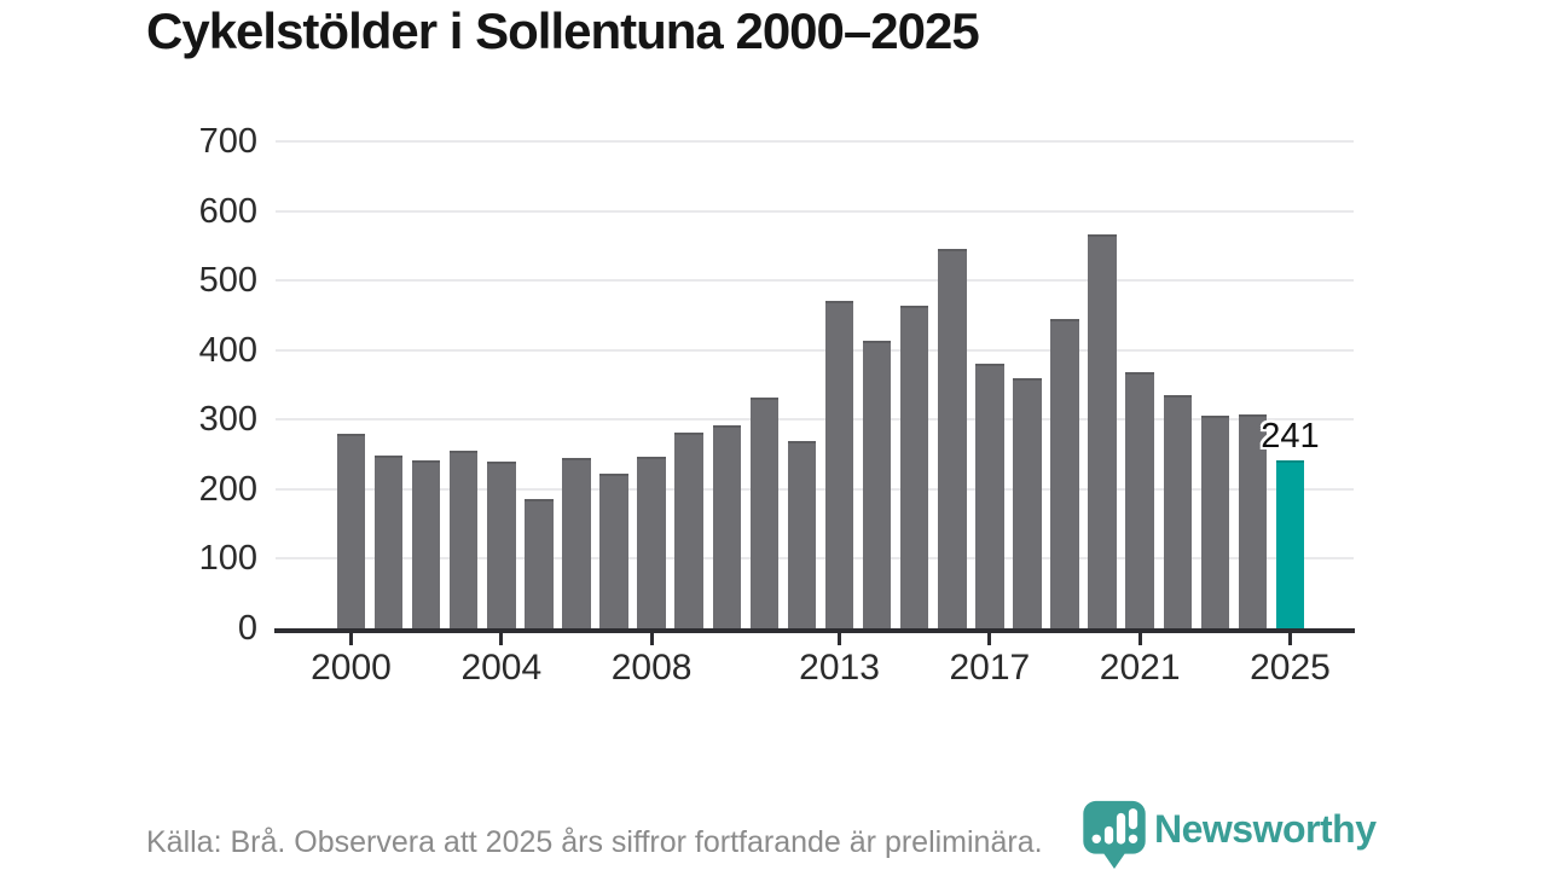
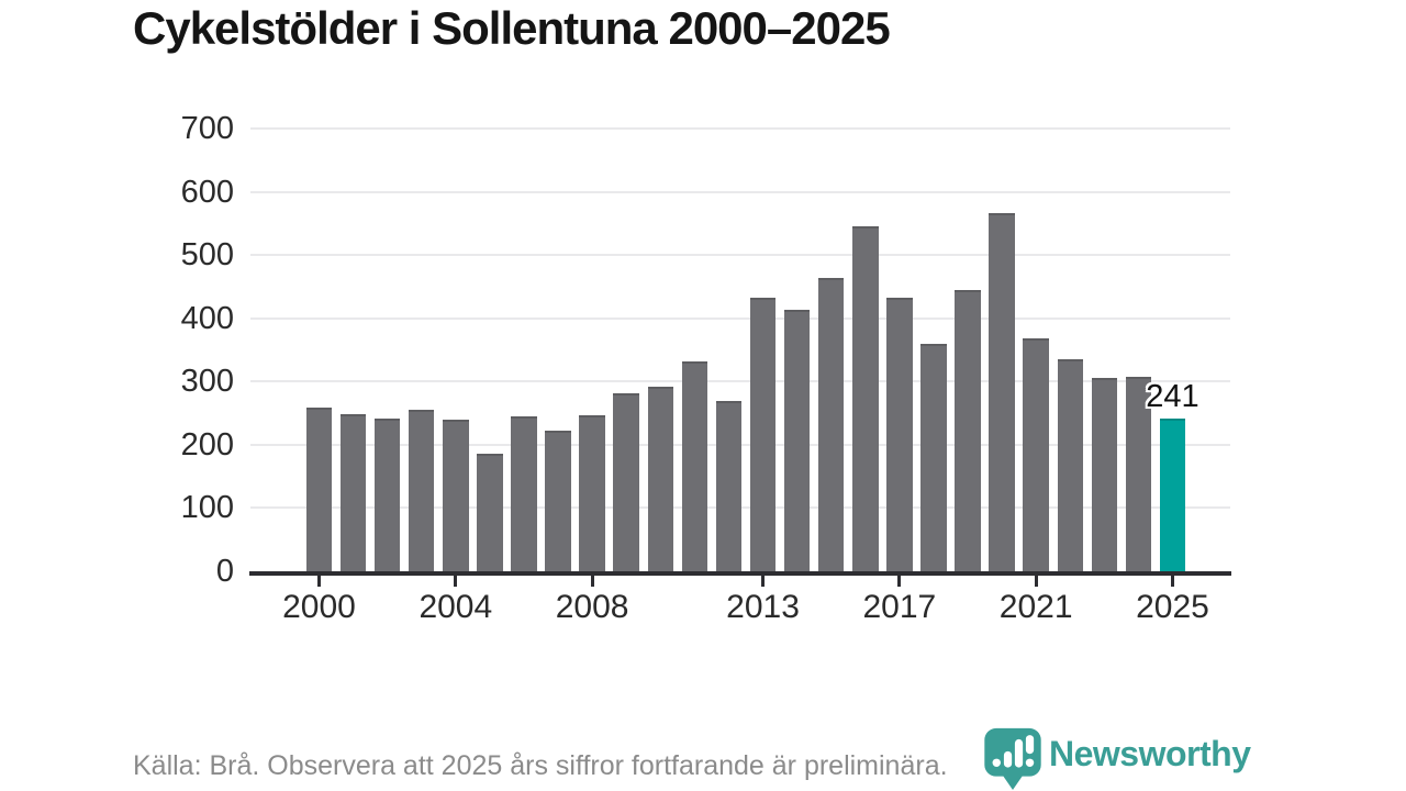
2000: 280 -> 260
2013: 470 -> 430
2017: 380 -> 430
